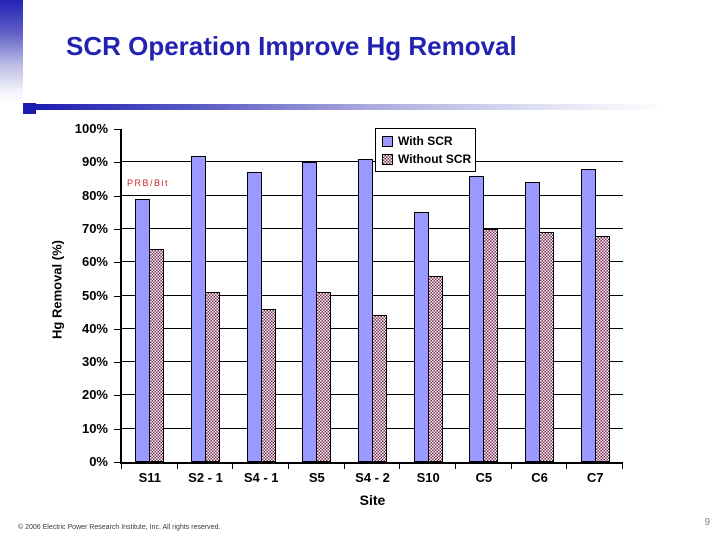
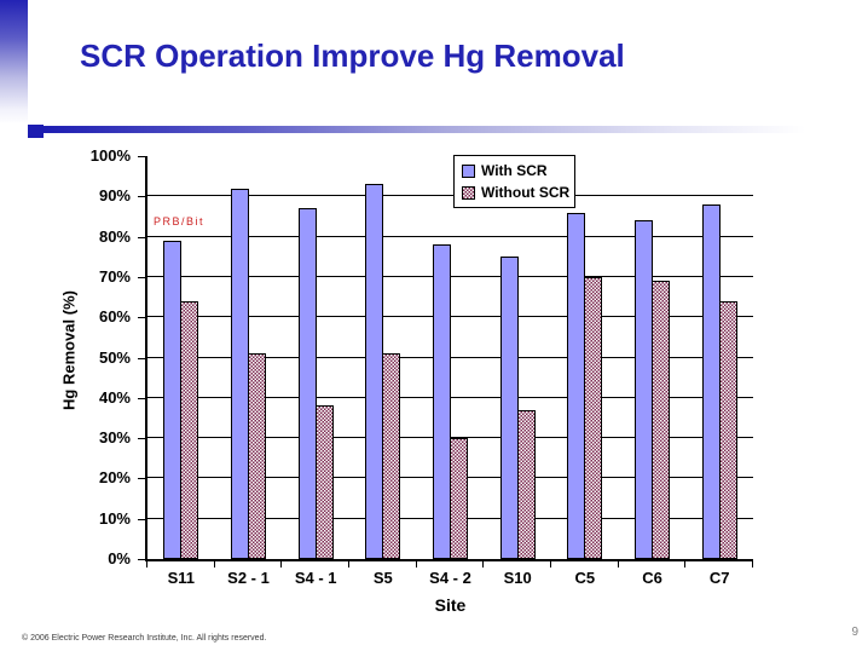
Without SCR/S4 - 1: 46% -> 38%
With SCR/S5: 90% -> 93%
With SCR/S4 - 2: 91% -> 78%
Without SCR/S4 - 2: 44% -> 30%
Without SCR/S10: 56% -> 37%
Without SCR/C7: 68% -> 64%
